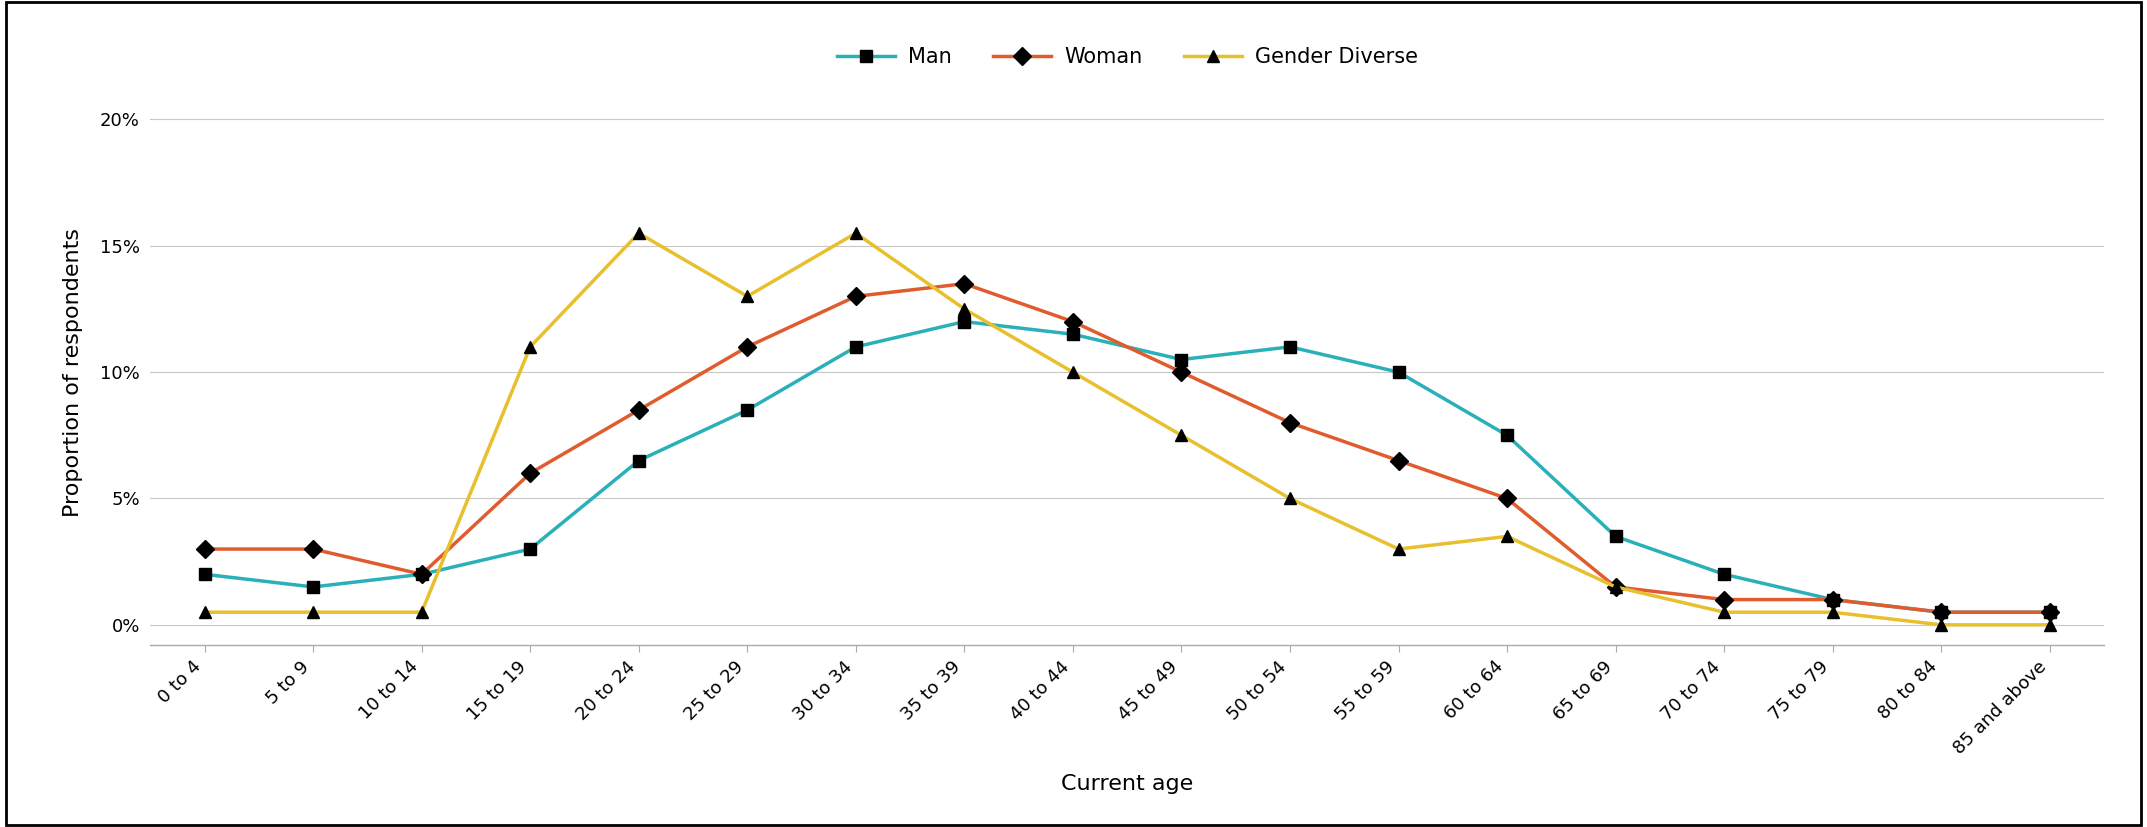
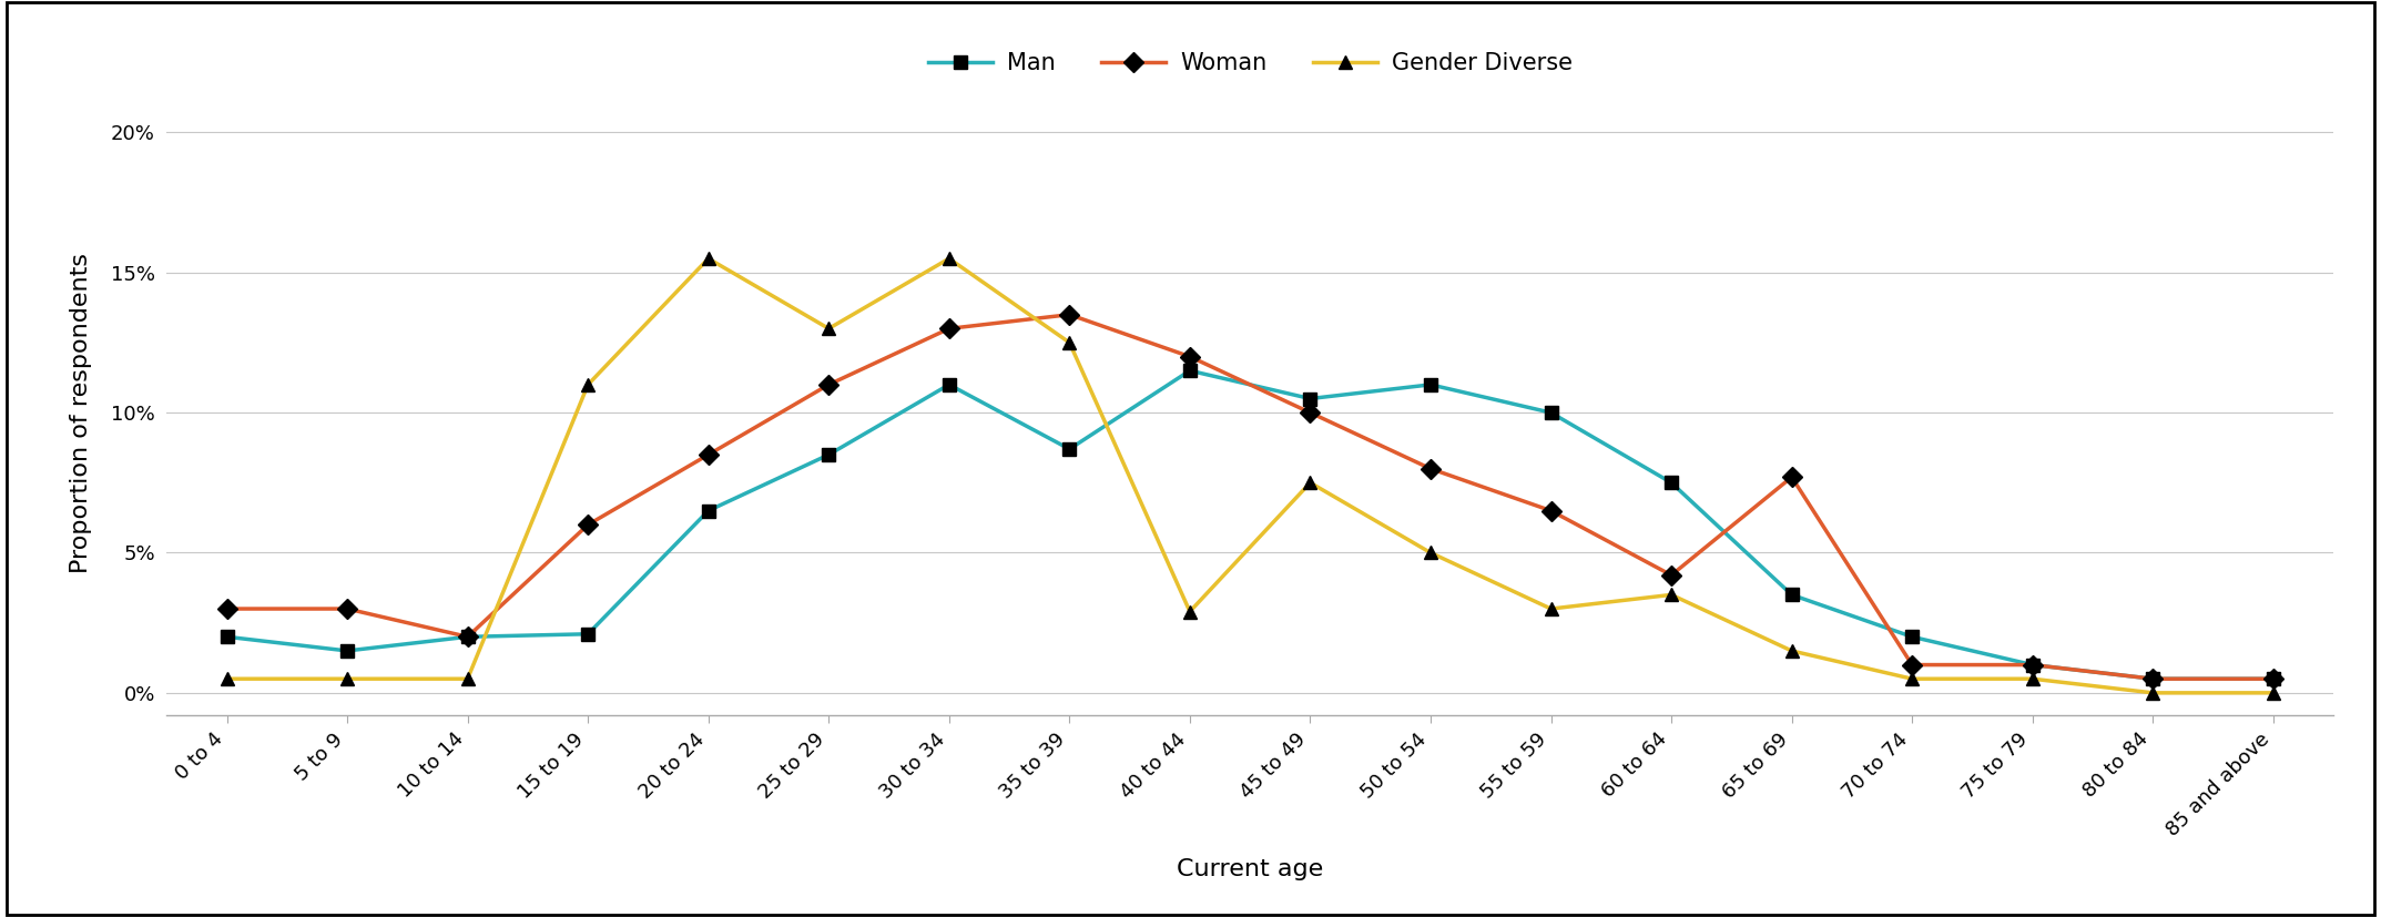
Man/15 to 19: 3.0% -> 2.1%
Man/35 to 39: 12.0% -> 8.7%
Gender Diverse/40 to 44: 10.0% -> 2.9%
Woman/60 to 64: 5.0% -> 4.2%
Woman/65 to 69: 1.5% -> 7.7%
